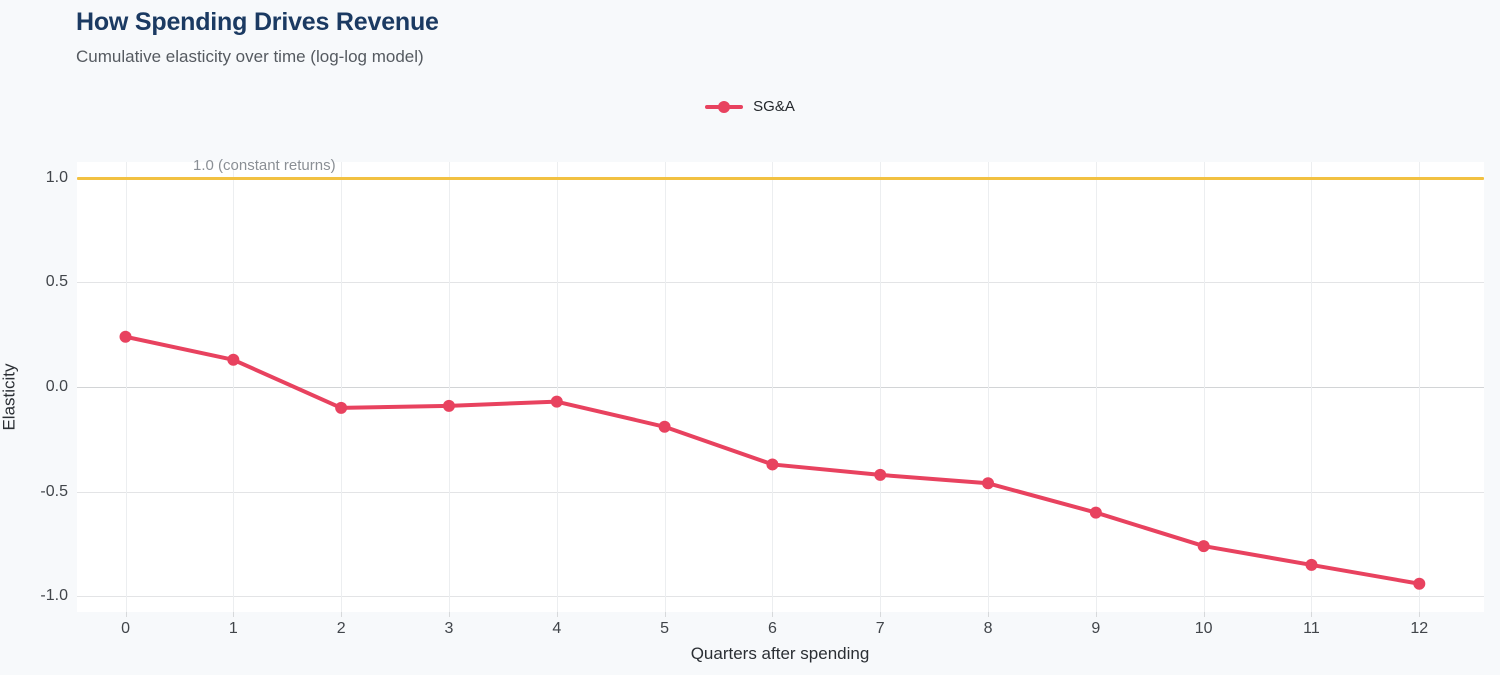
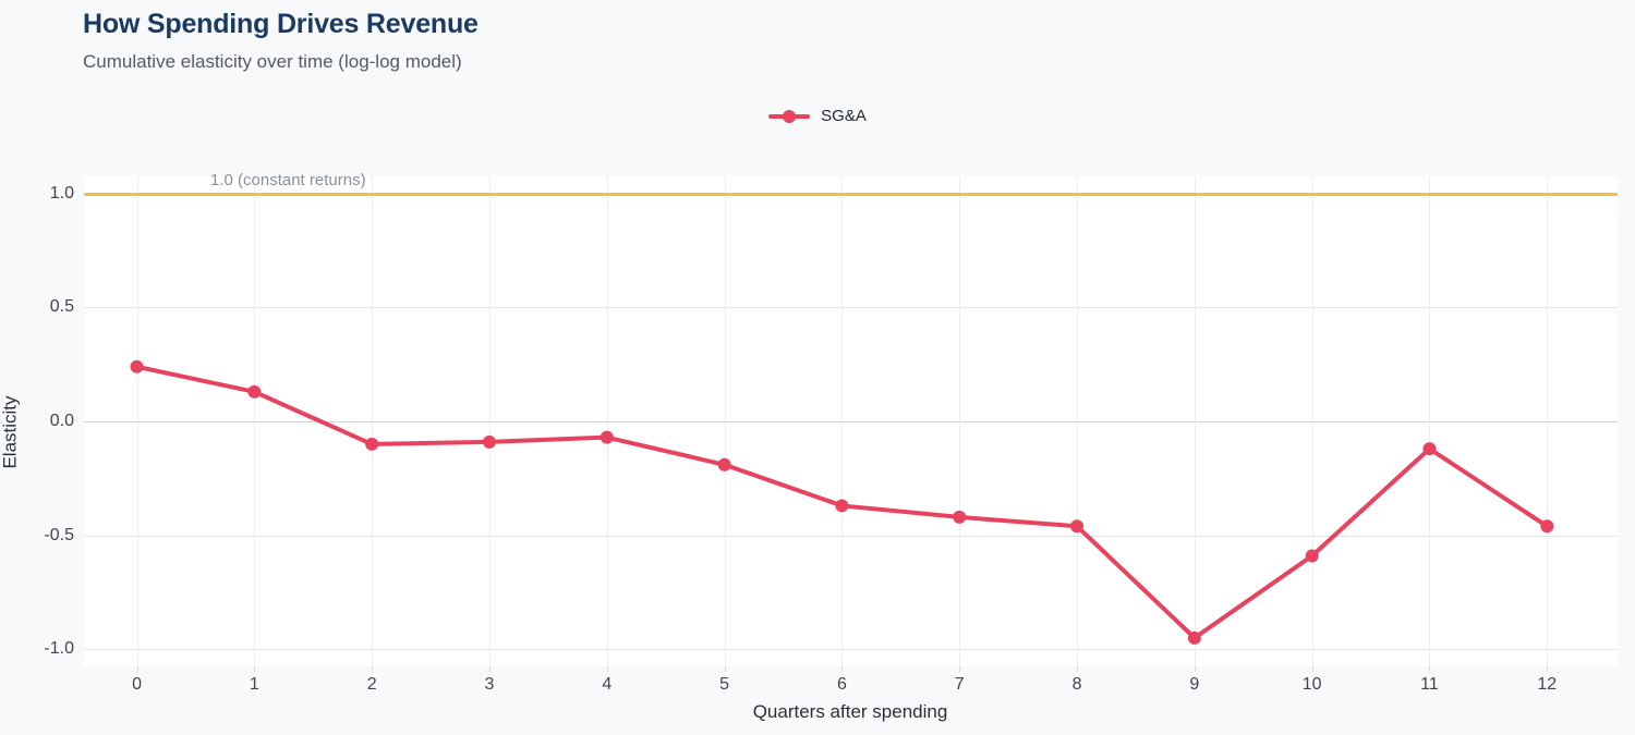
9: -0.60 -> -0.95
10: -0.76 -> -0.59
11: -0.85 -> -0.12
12: -0.94 -> -0.46
